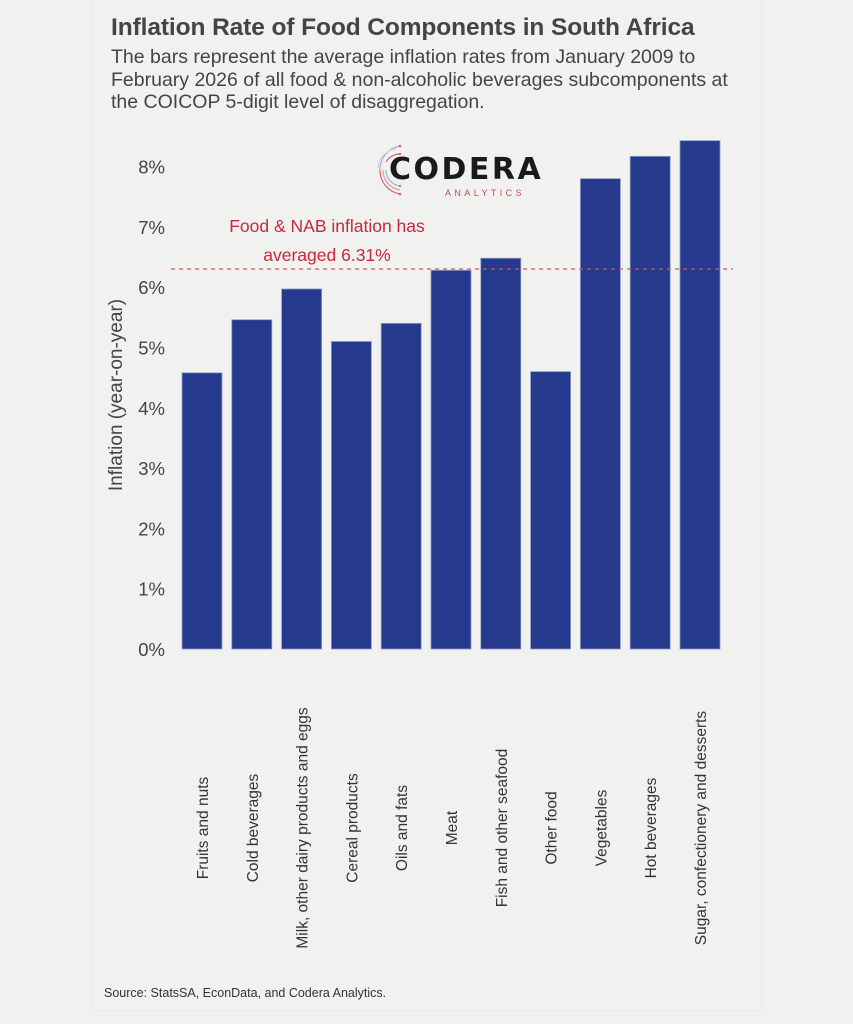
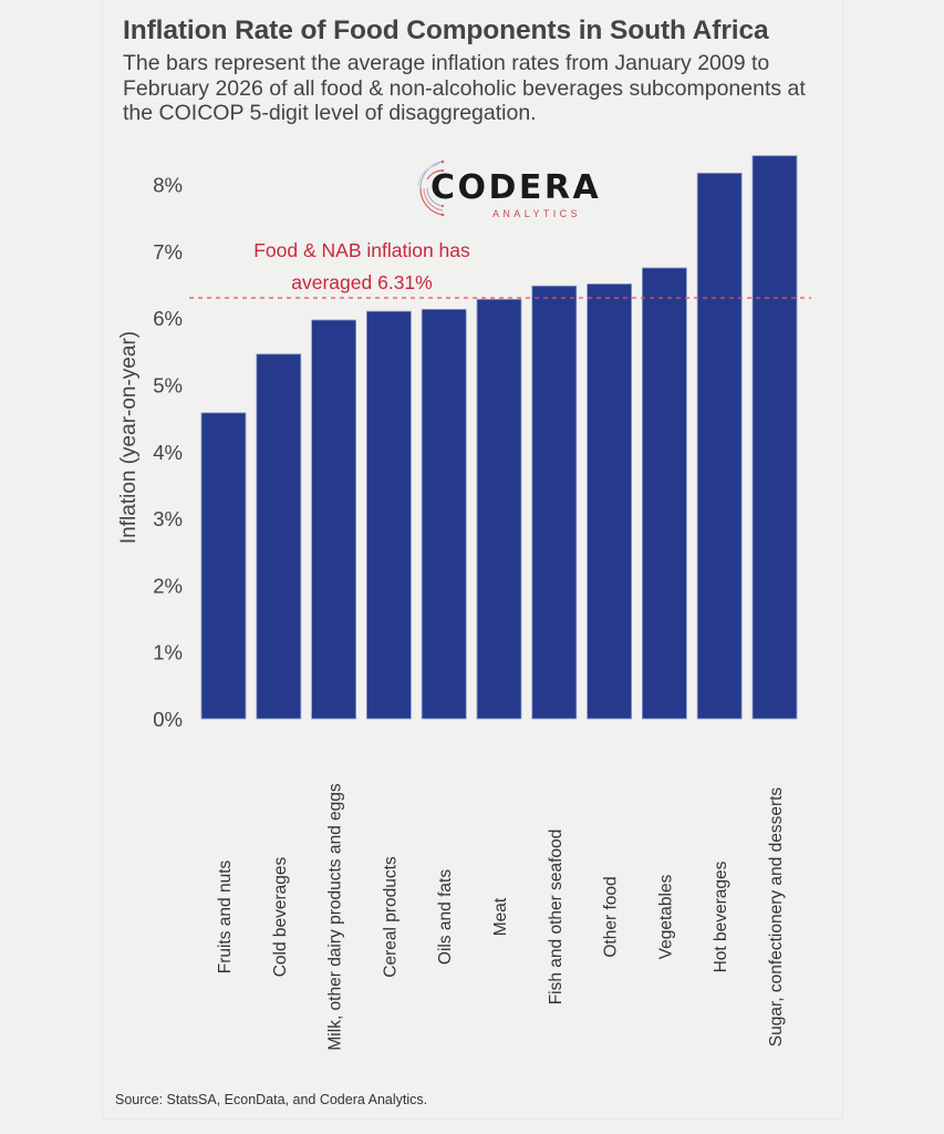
Cereal products: 5.1% -> 6.1%
Oils and fats: 5.4% -> 6.1%
Other food: 4.6% -> 6.5%
Vegetables: 7.8% -> 6.8%
